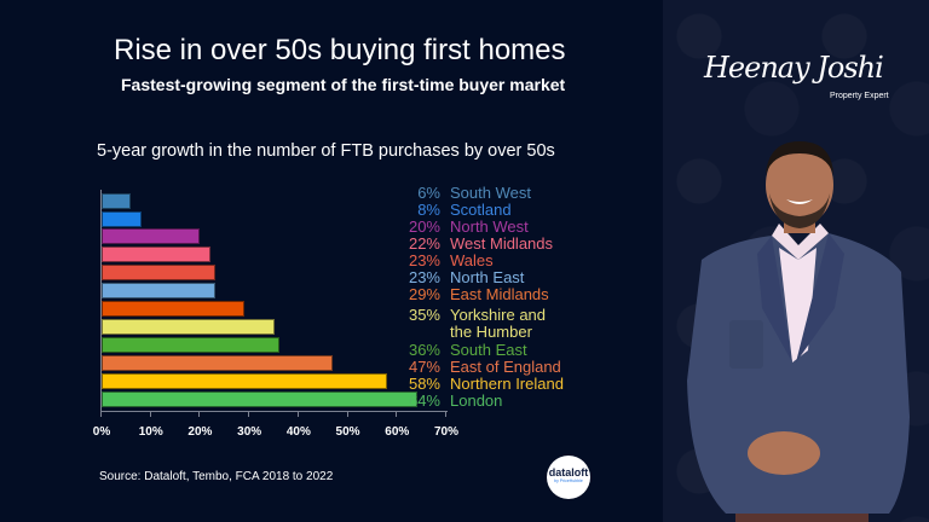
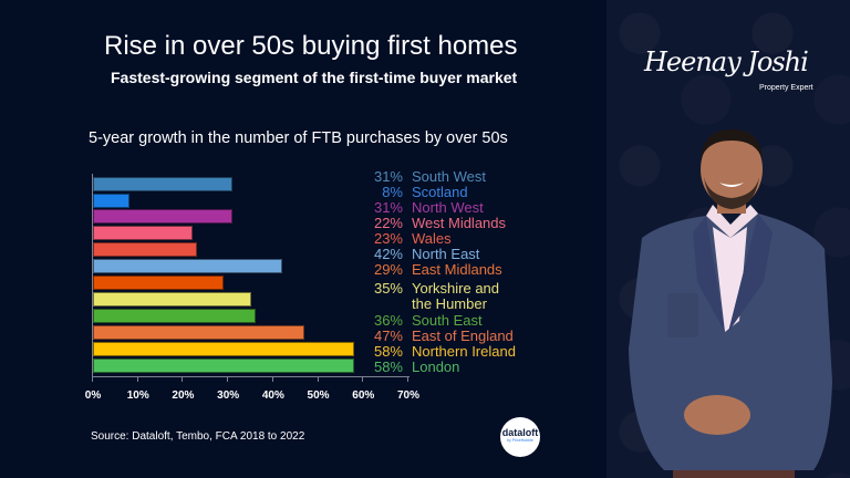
South West: 6% -> 31%
North West: 20% -> 31%
North East: 23% -> 42%
London: 64% -> 58%
